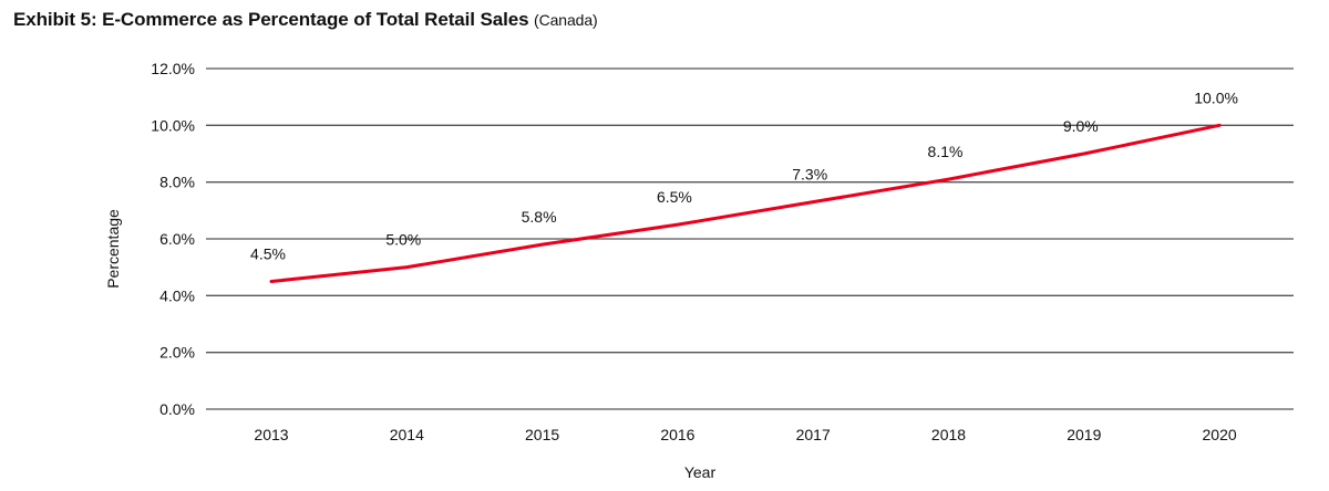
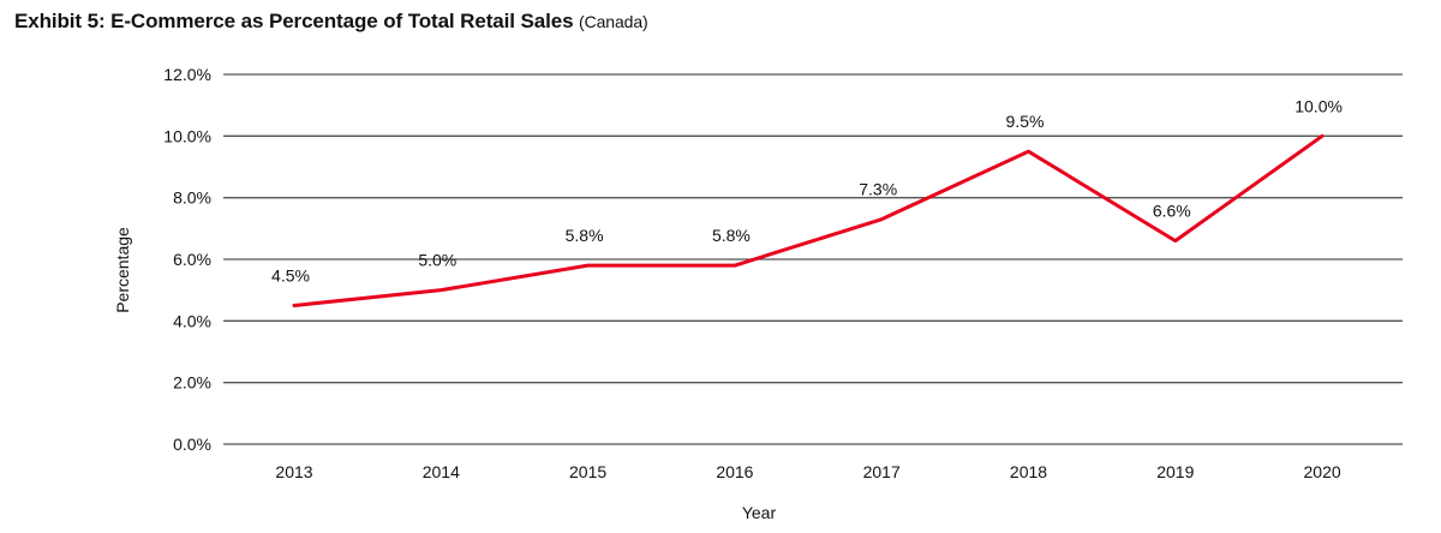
2016: 6.5% -> 5.8%
2018: 8.1% -> 9.5%
2019: 9.0% -> 6.6%
